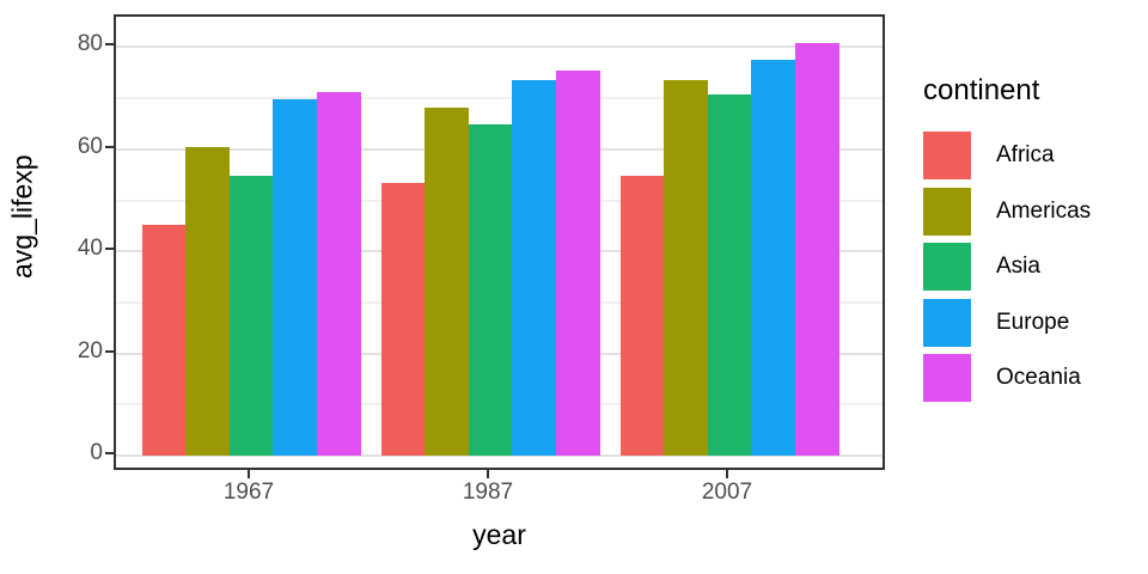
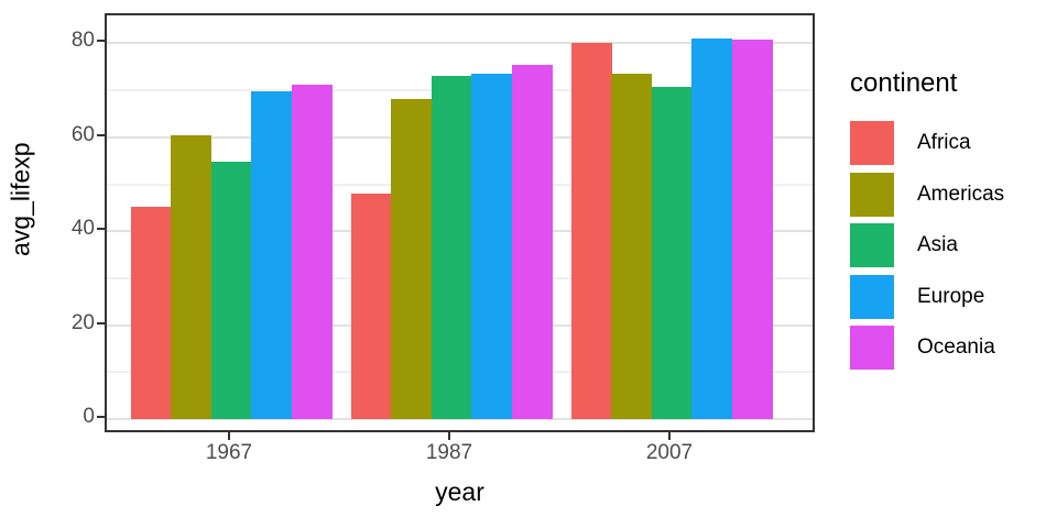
Africa/1987: 53 -> 48
Asia/1987: 65 -> 73
Africa/2007: 55 -> 80
Europe/2007: 78 -> 81
